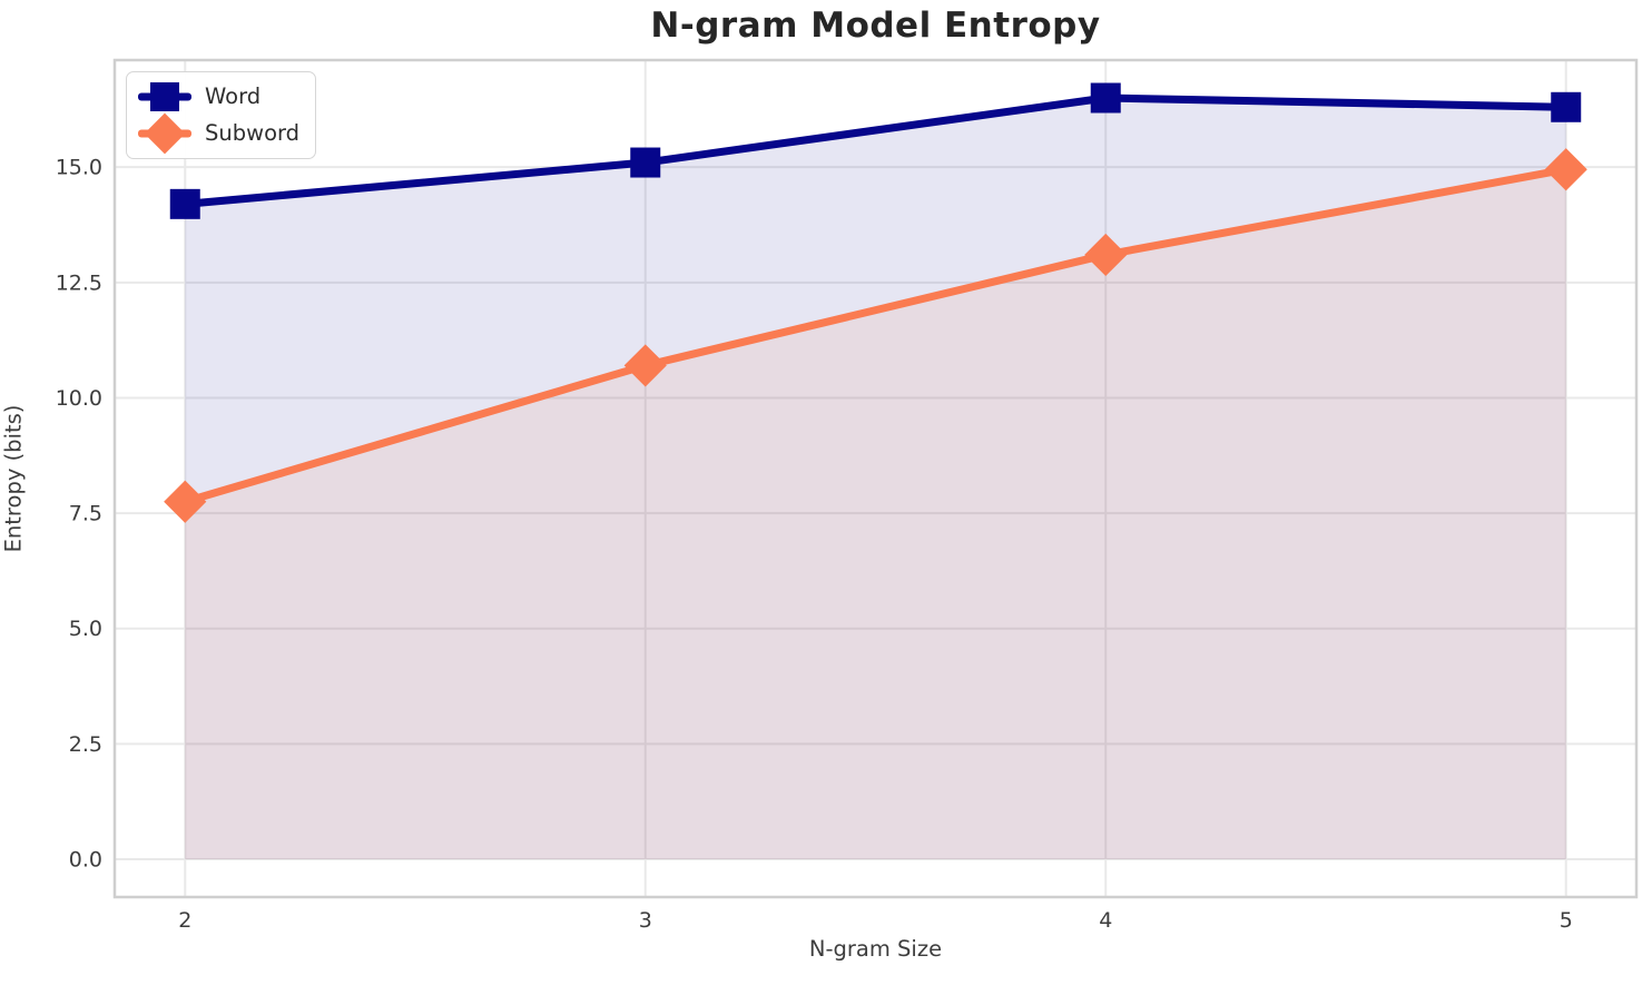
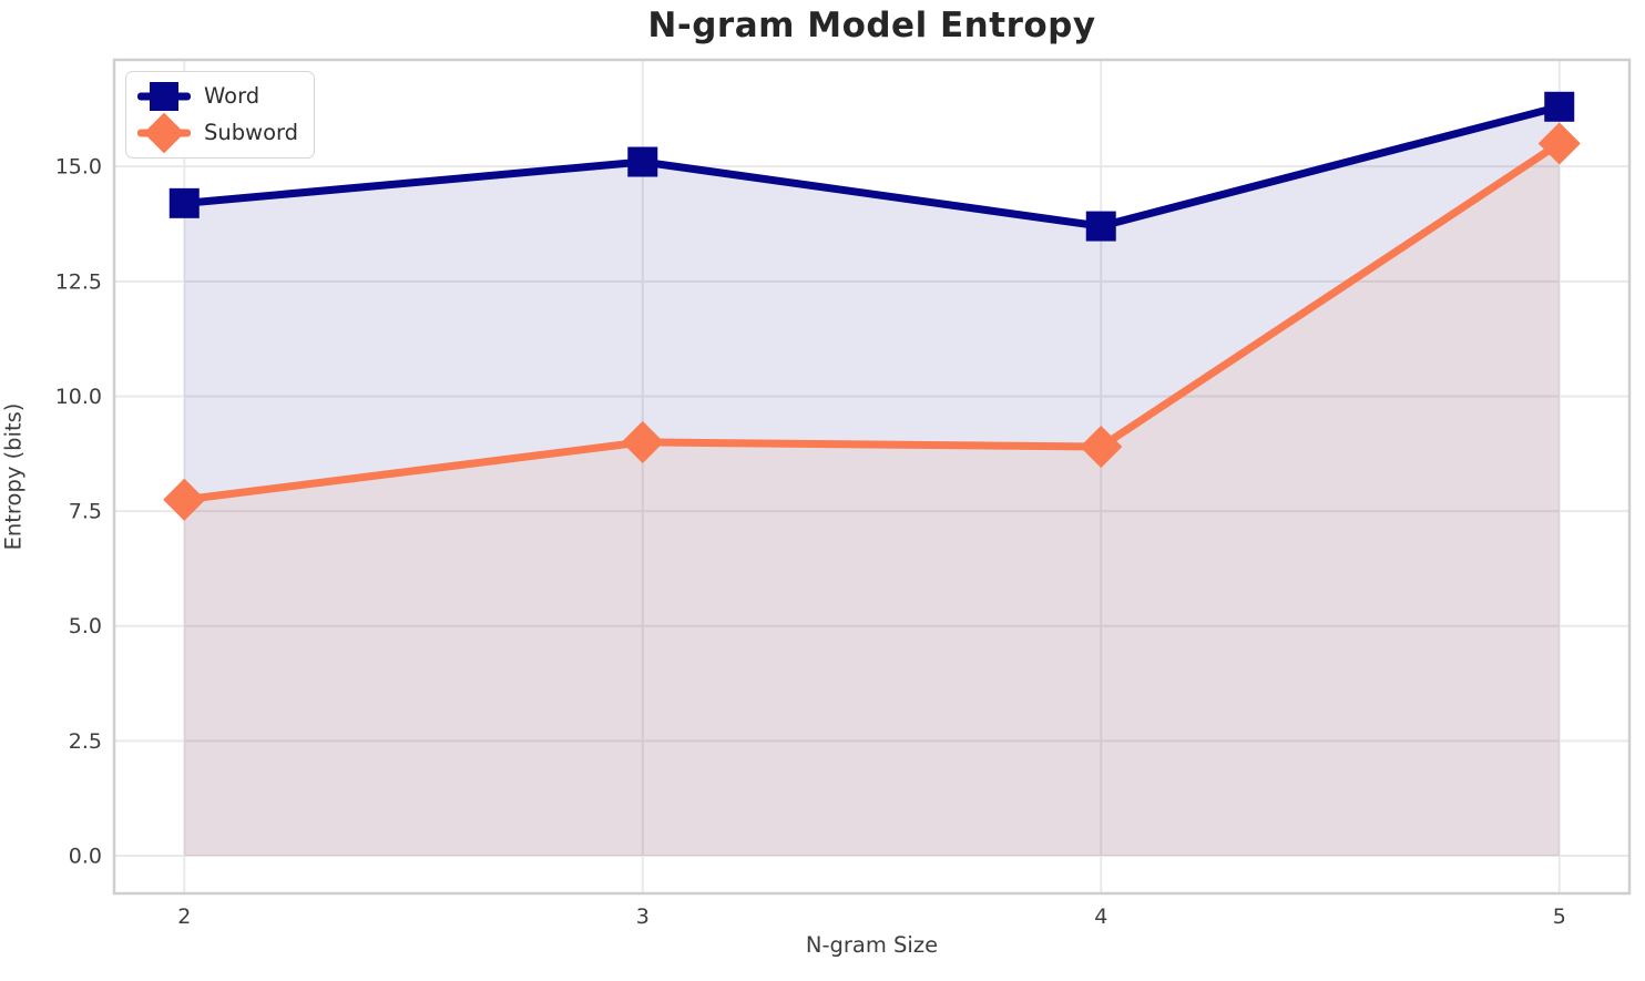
Subword/3: 10.7 -> 9.0
Word/4: 16.5 -> 13.7
Subword/4: 13.1 -> 8.9
Subword/5: 14.9 -> 15.5
